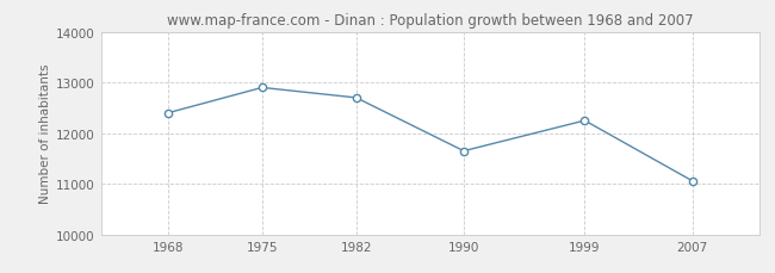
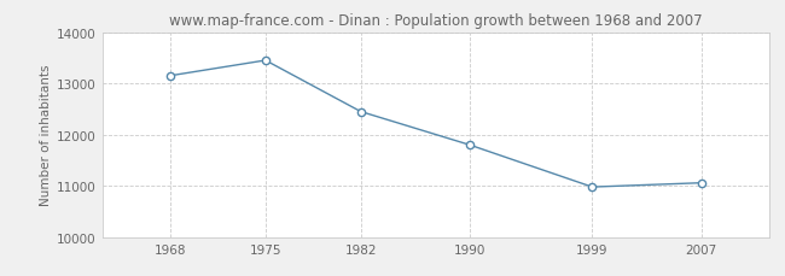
1968: 12400 -> 13150
1975: 12900 -> 13450
1982: 12700 -> 12450
1990: 11650 -> 11800
1999: 12250 -> 10980
